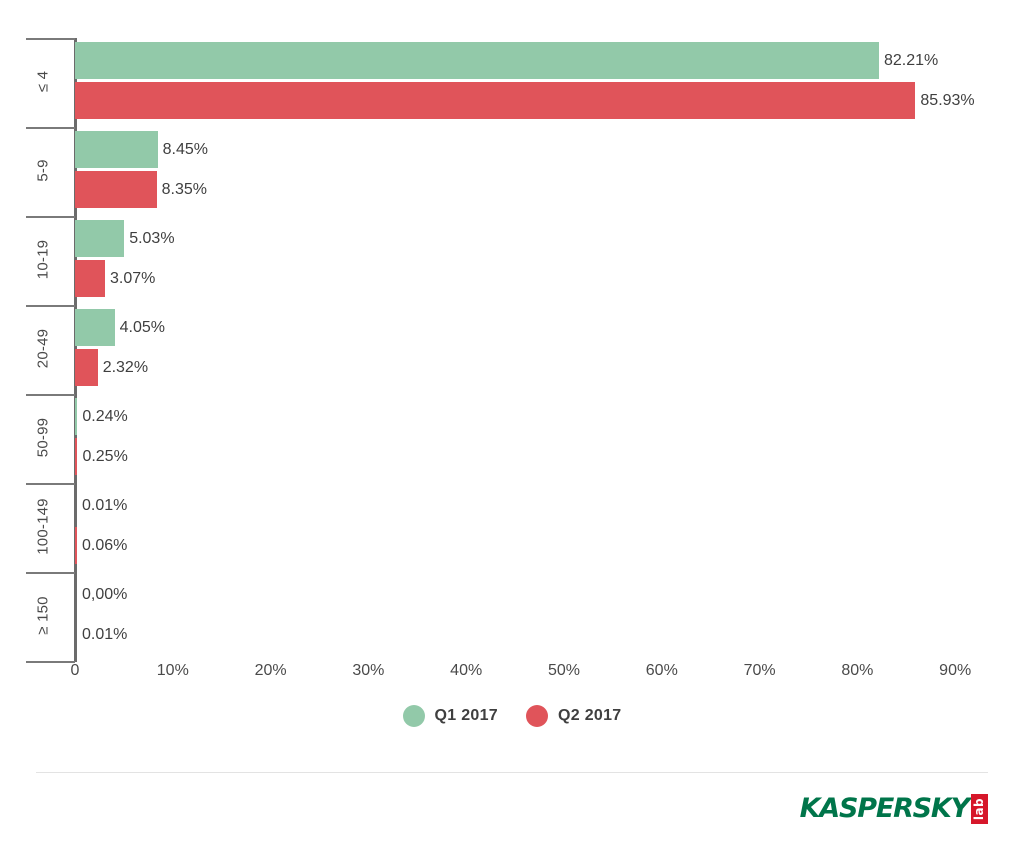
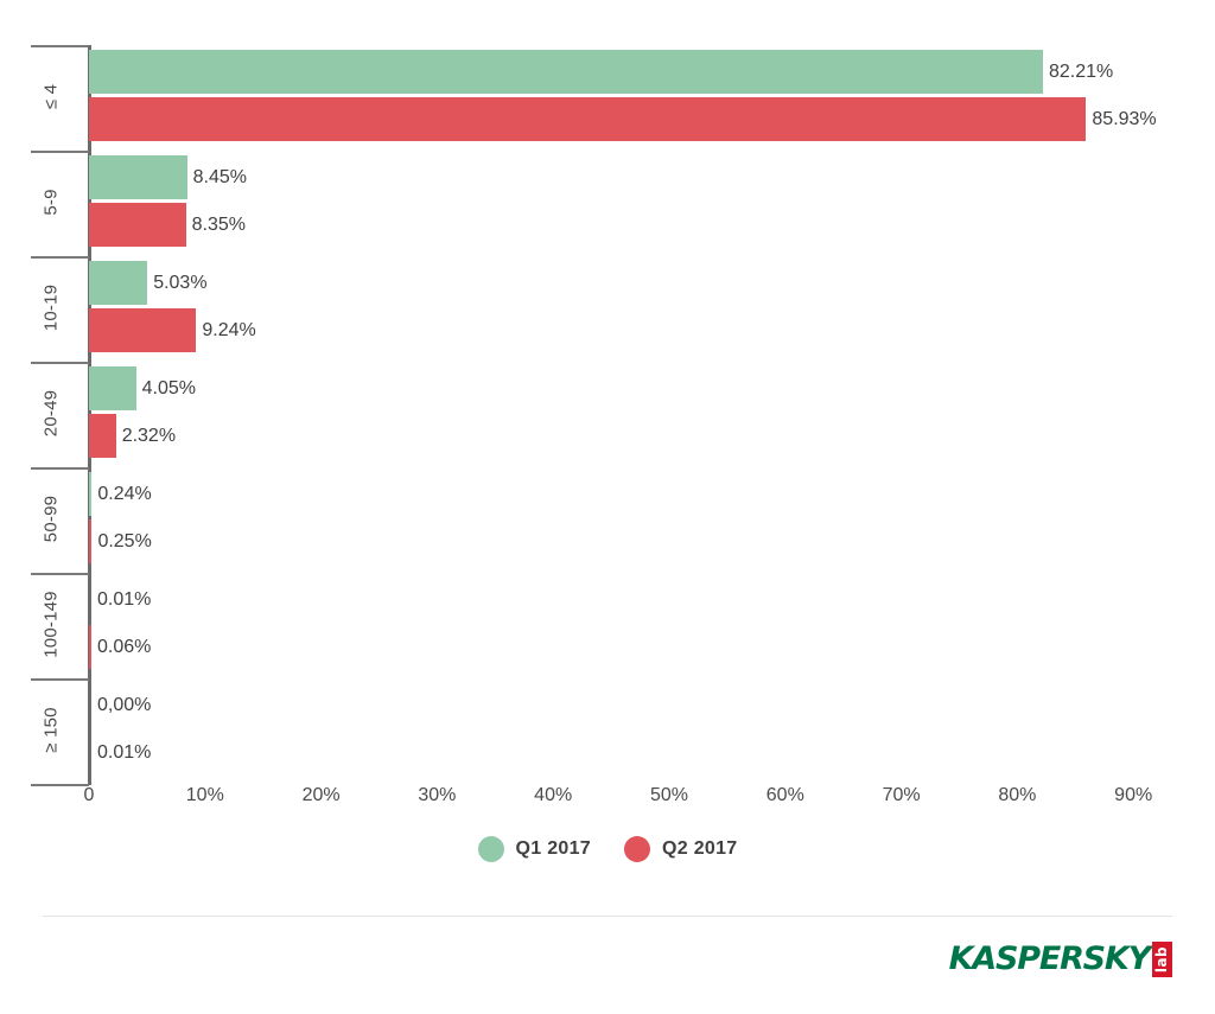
Q2 2017/10-19: 3.07% -> 9.24%
